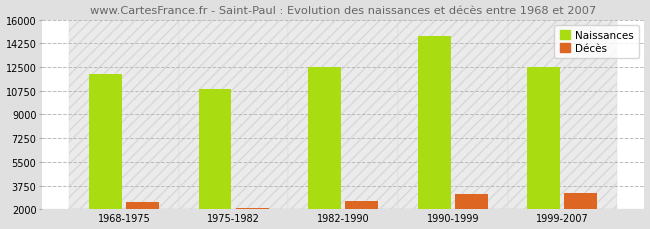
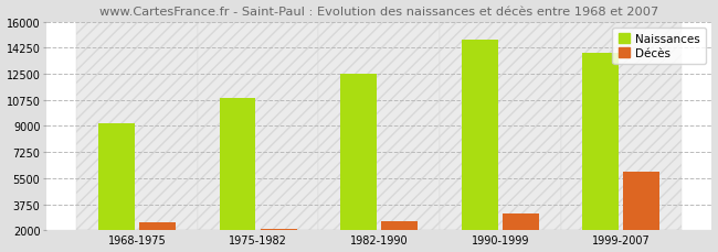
Naissances/1968-1975: 12000 -> 9200
Naissances/1999-2007: 12500 -> 13900
Décès/1999-2007: 3200 -> 5900
